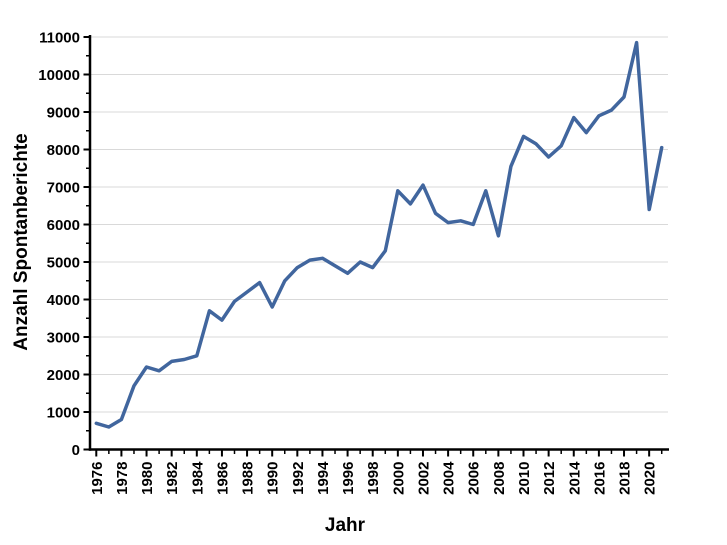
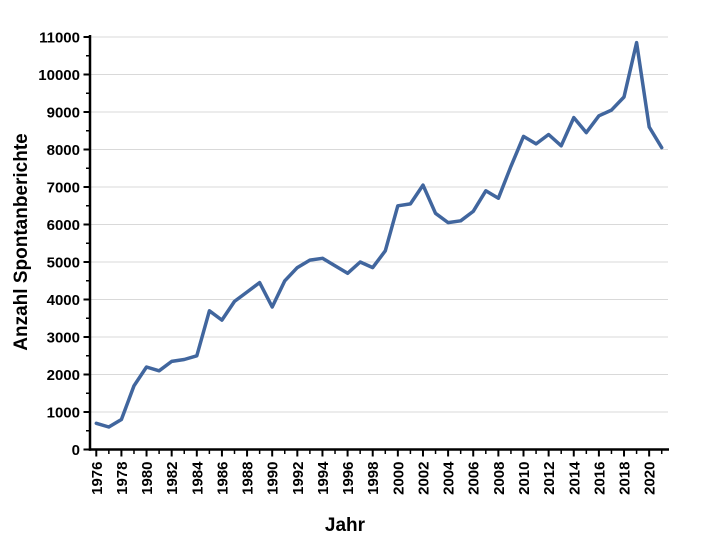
2000: 6900 -> 6500
2006: 6000 -> 6400
2008: 5700 -> 6700
2012: 7800 -> 8400
2020: 6400 -> 8600
